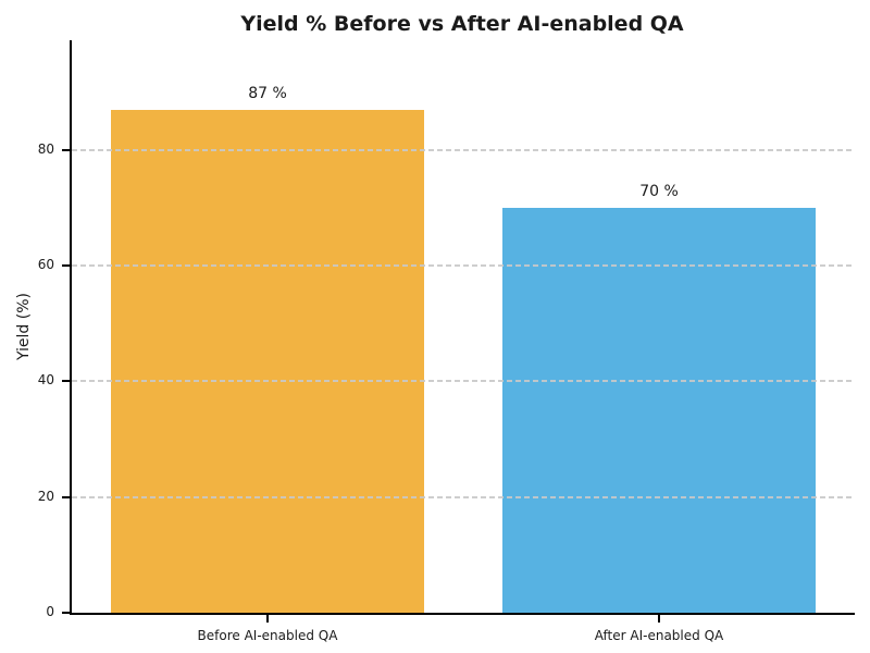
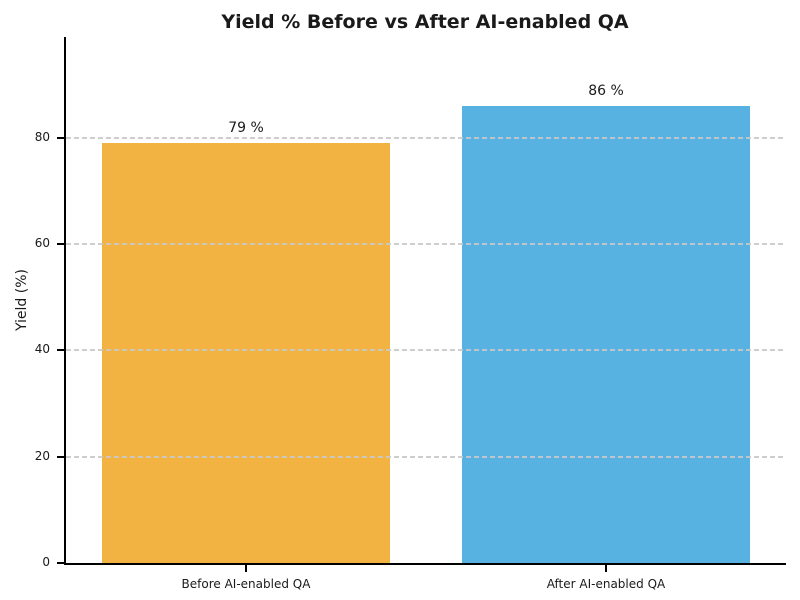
Before AI-enabled QA: 87 -> 79
After AI-enabled QA: 70 -> 86
